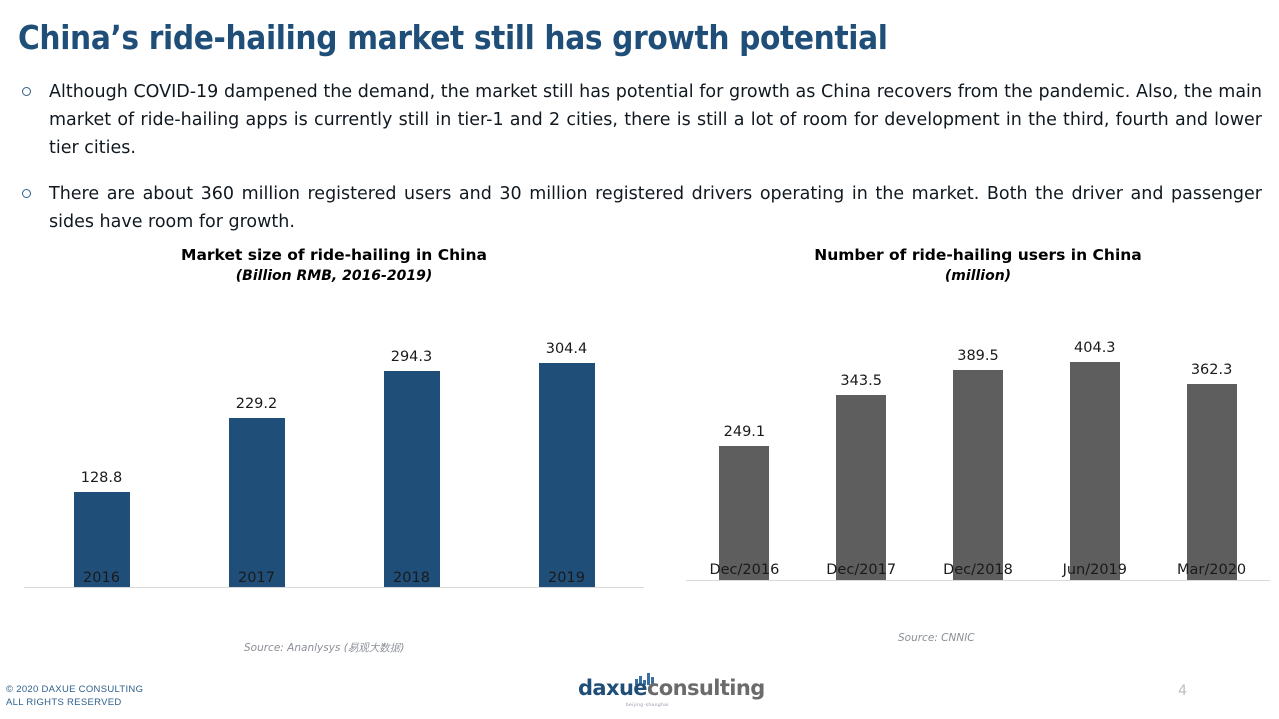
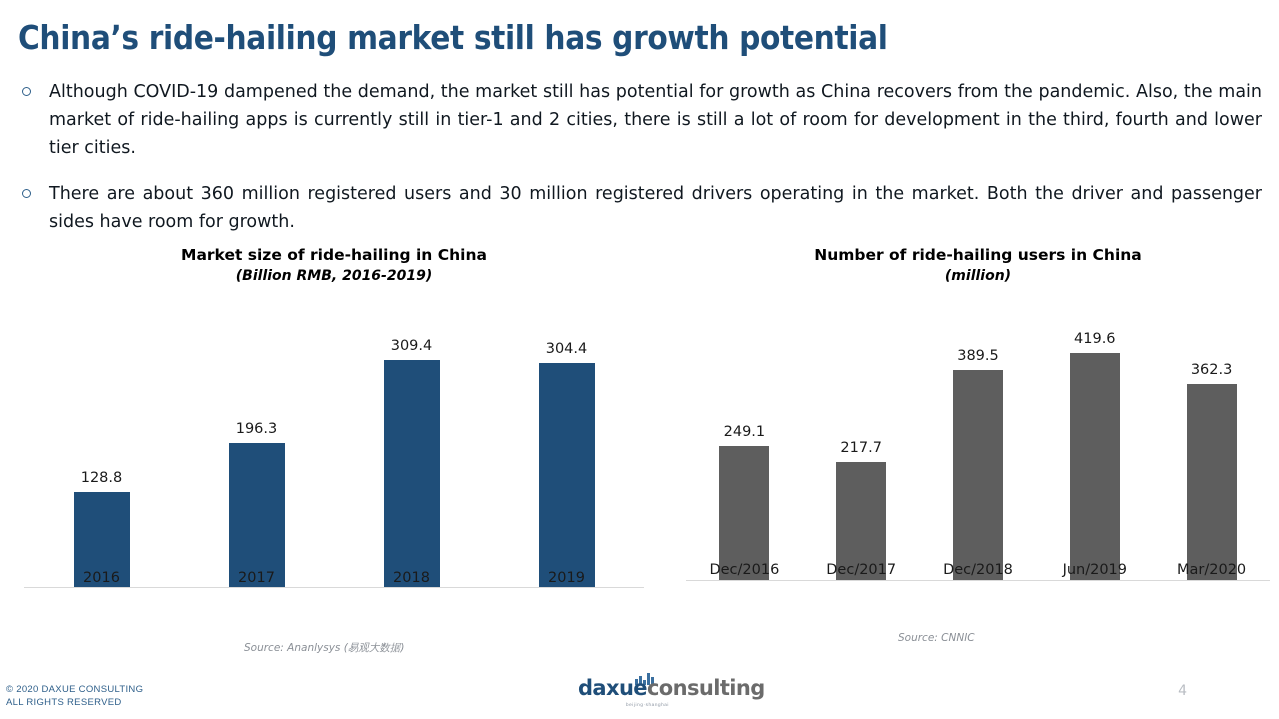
Market size of ride-hailing in China/2017: 229.2 -> 196.3
Market size of ride-hailing in China/2018: 294.3 -> 309.4
Number of ride-hailing users in China/Dec/2017: 343.5 -> 217.7
Number of ride-hailing users in China/Jun/2019: 404.3 -> 419.6
